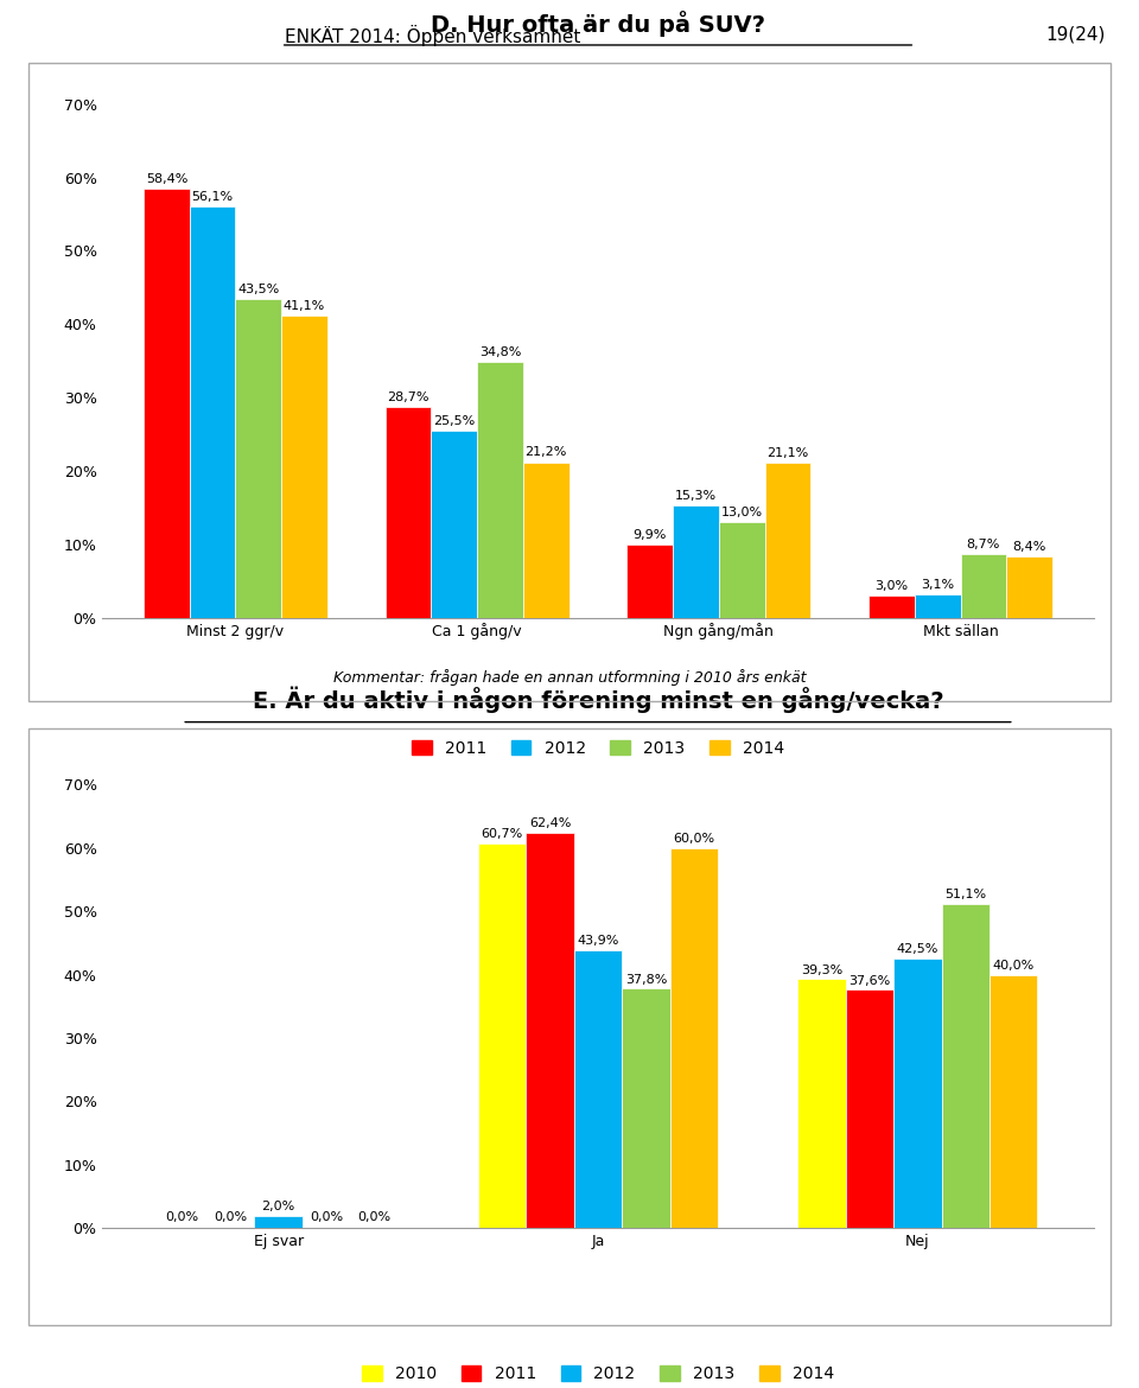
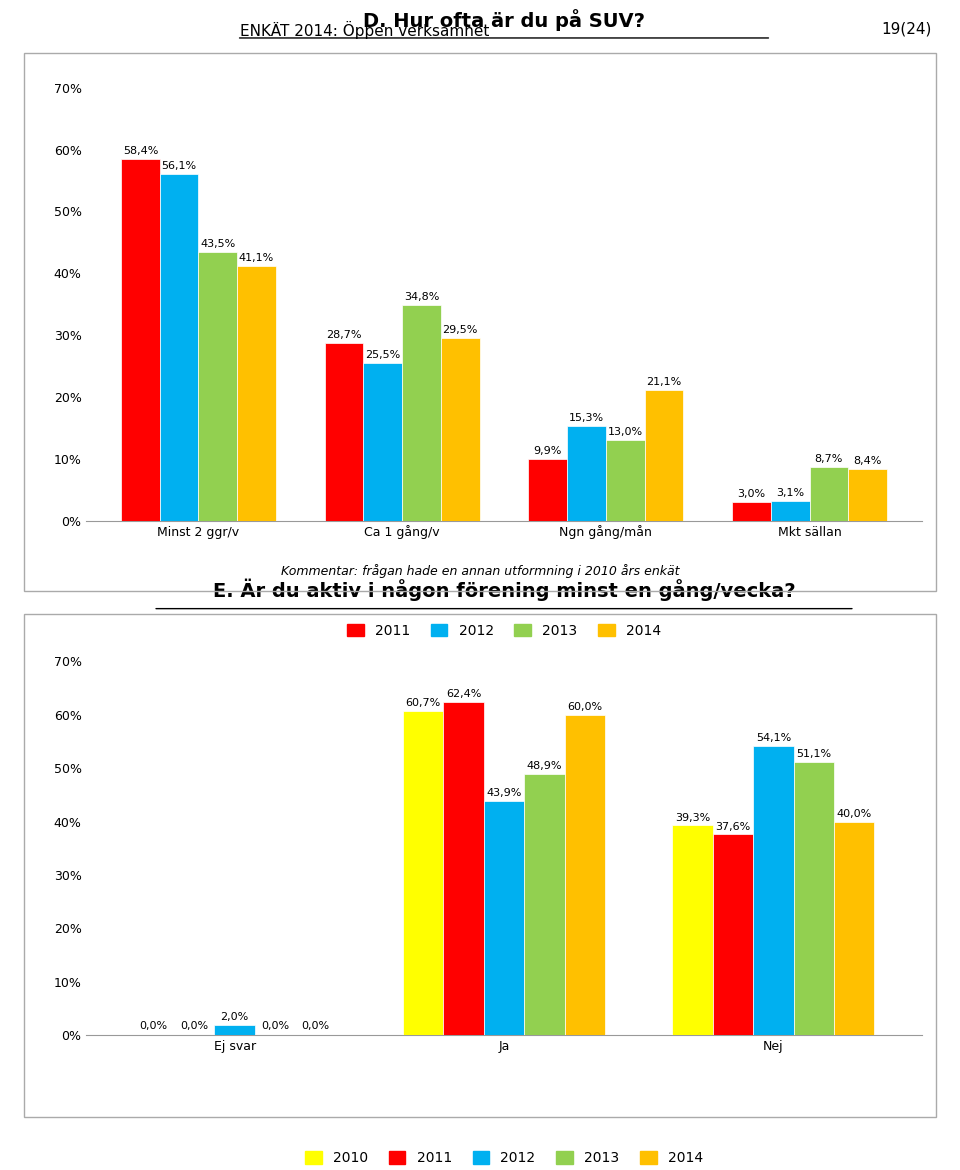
2014/Ca 1 gång/v: 21,2% -> 29,5%
2013/Ja: 37,8% -> 48,9%
2012/Nej: 42,5% -> 54,1%
